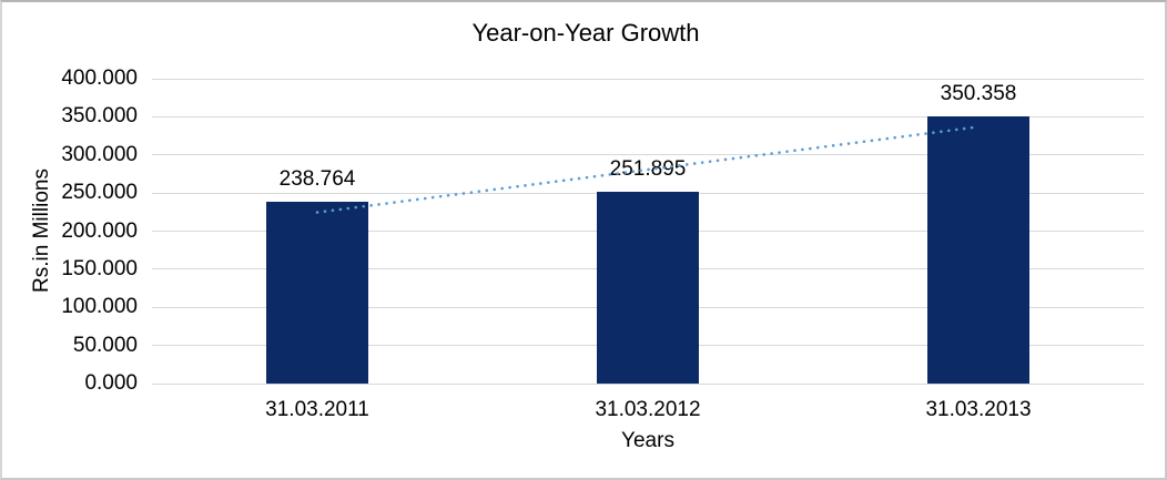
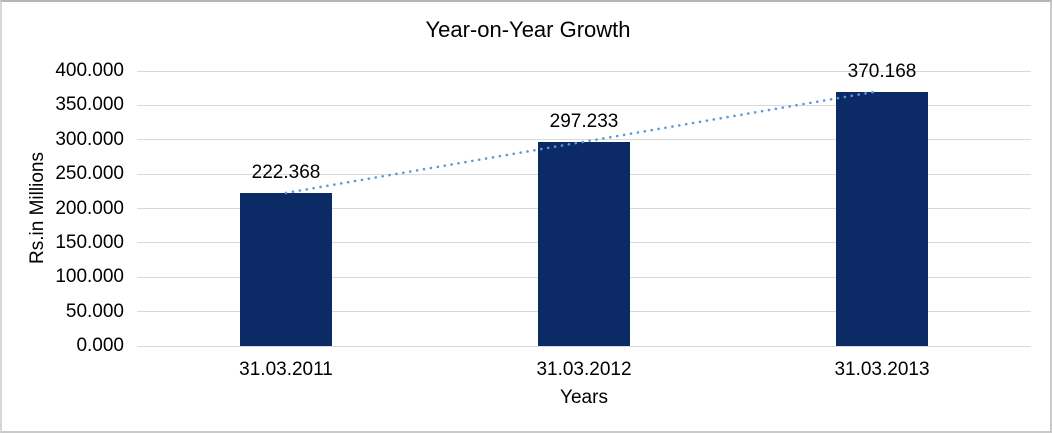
31.03.2011: 238.764 -> 222.368
31.03.2012: 251.895 -> 297.233
31.03.2013: 350.358 -> 370.168
